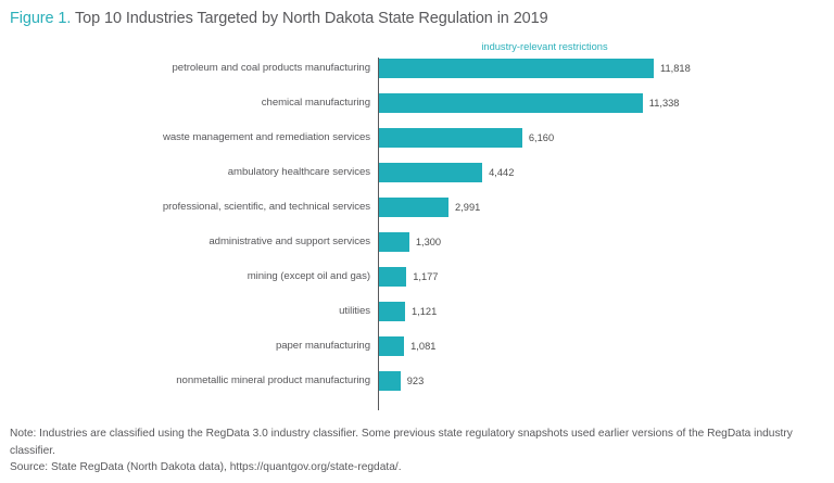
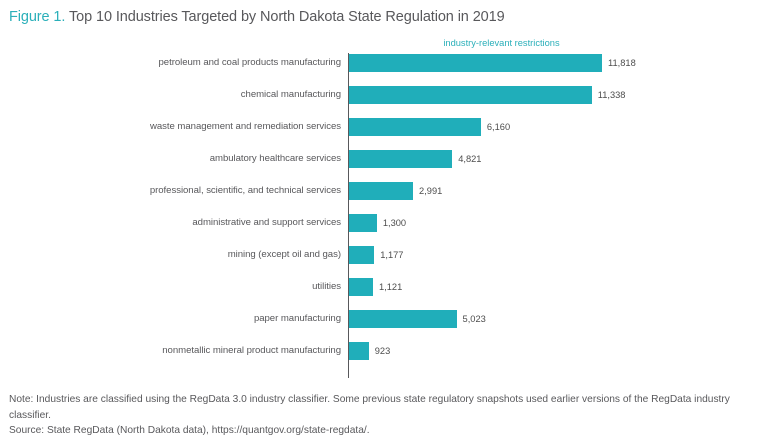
ambulatory healthcare services: 4,442 -> 4,821
paper manufacturing: 1,081 -> 5,023
